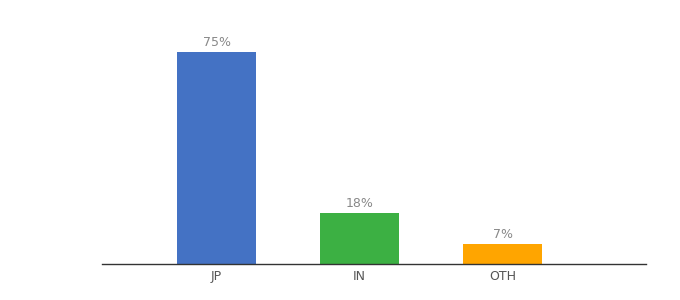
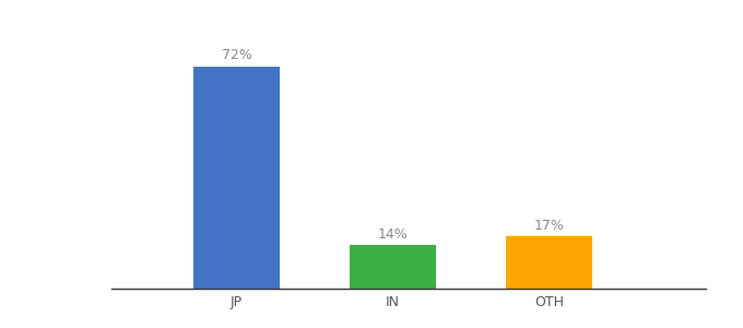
JP: 75% -> 72%
IN: 18% -> 14%
OTH: 7% -> 17%
